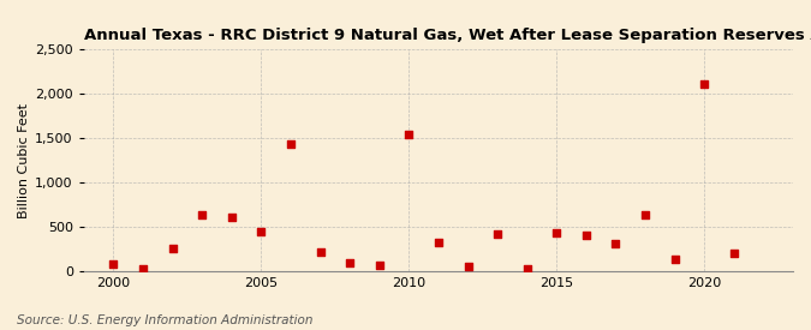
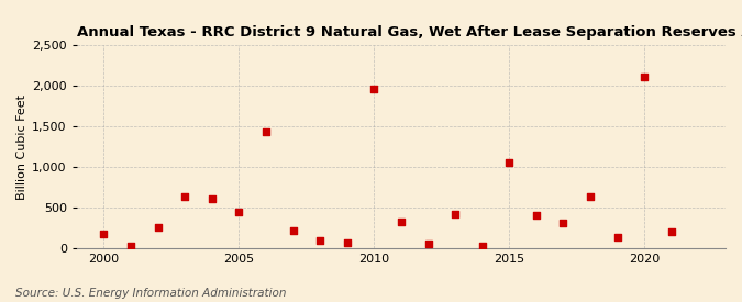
2000: 80 -> 180
2010: 1,540 -> 1,960
2015: 430 -> 1,060
